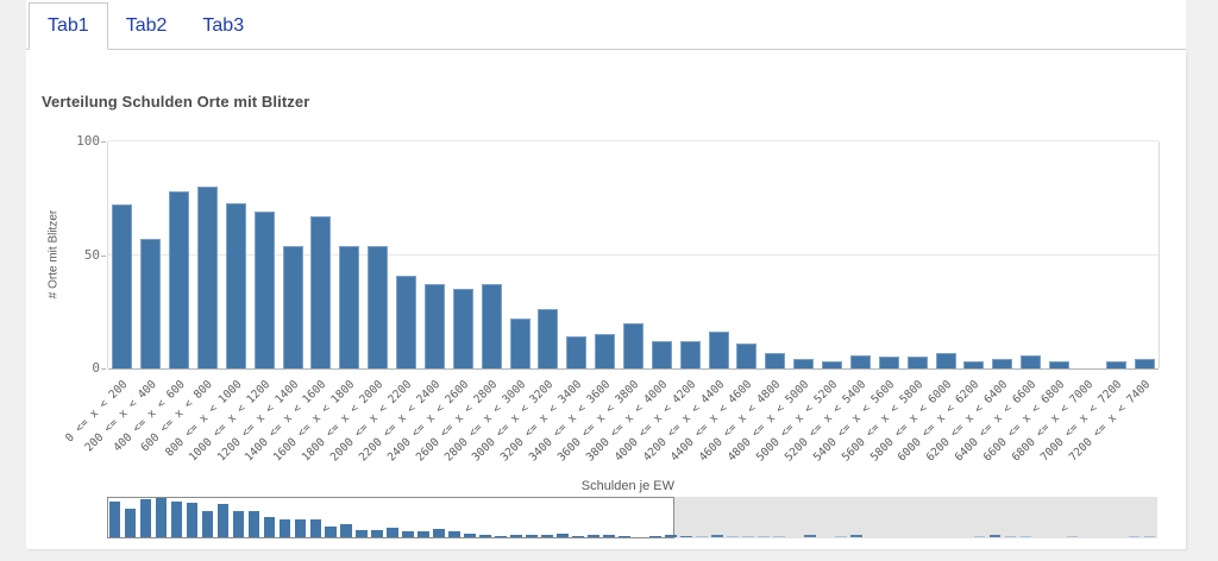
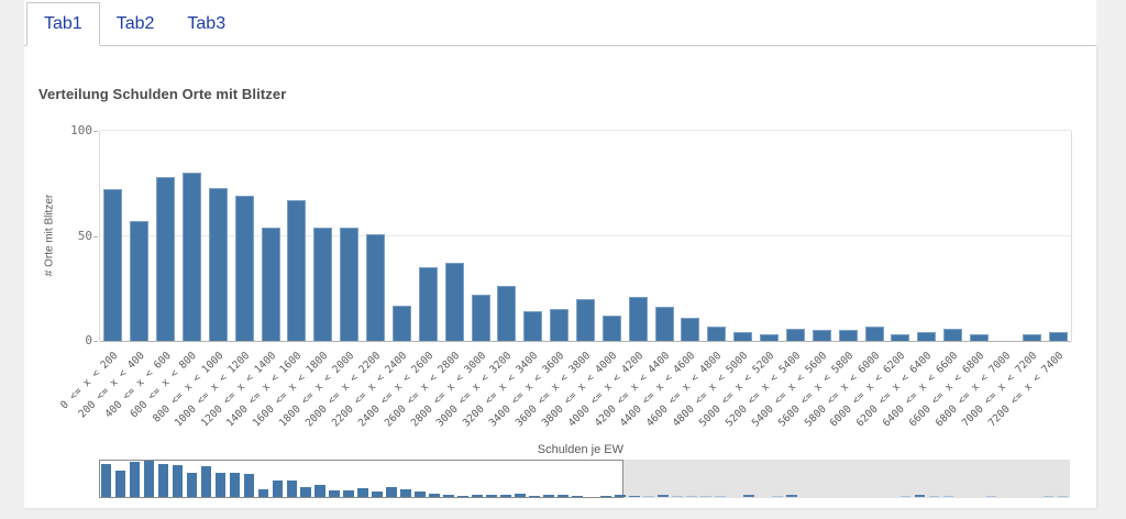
2000 <= x < 2200: 41 -> 51
2200 <= x < 2400: 37 -> 17
4000 <= x < 4200: 12 -> 21
